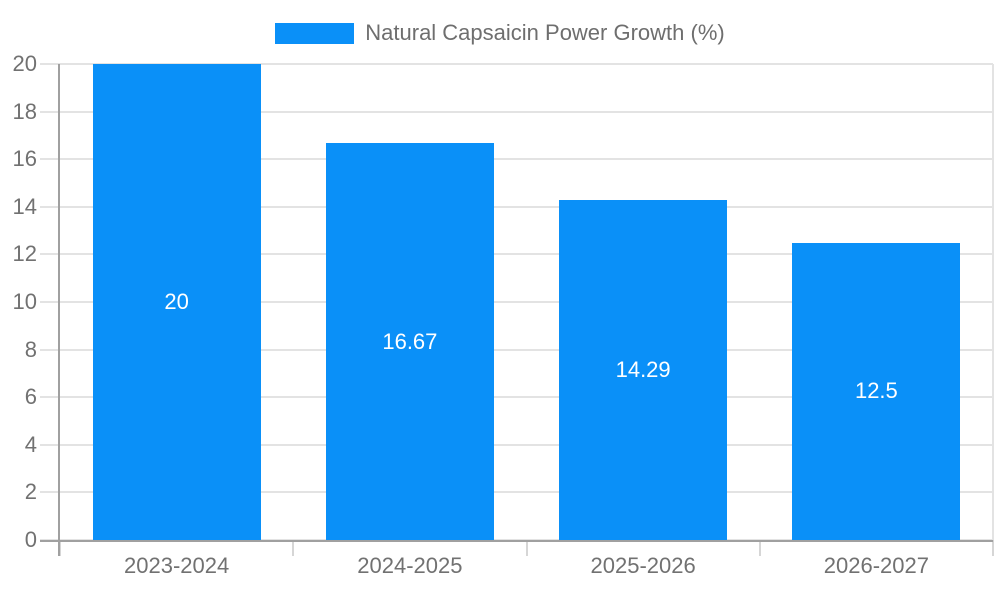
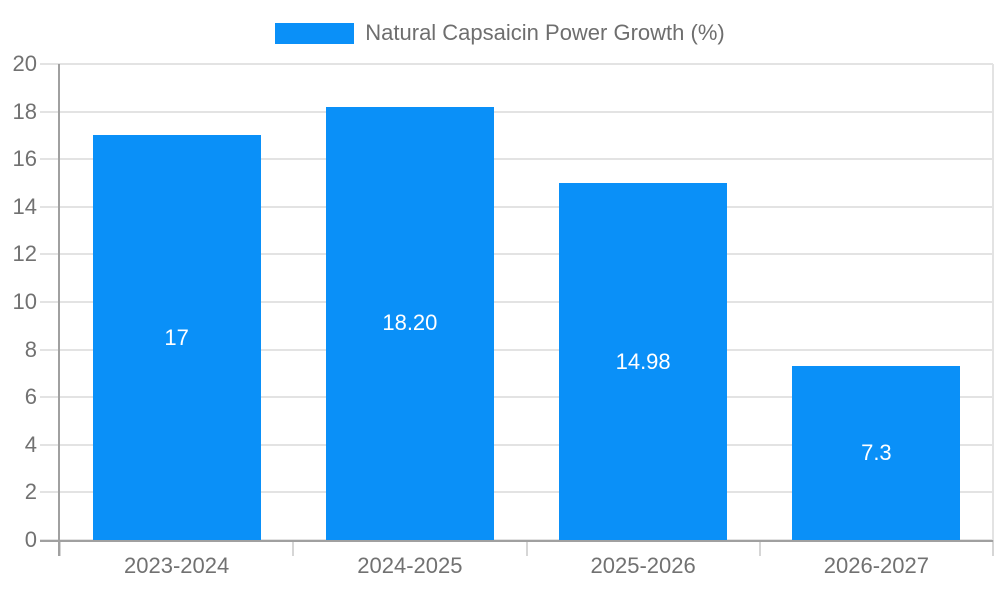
2023-2024: 20 -> 17
2024-2025: 16.67 -> 18.20
2025-2026: 14.29 -> 14.98
2026-2027: 12.5 -> 7.3
